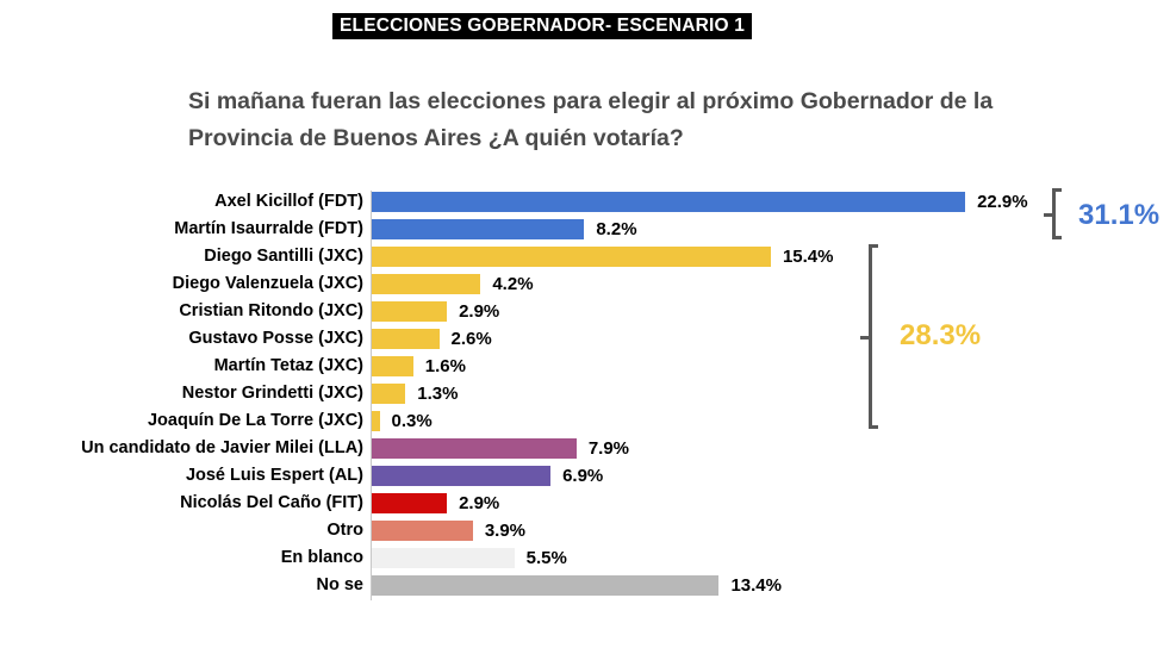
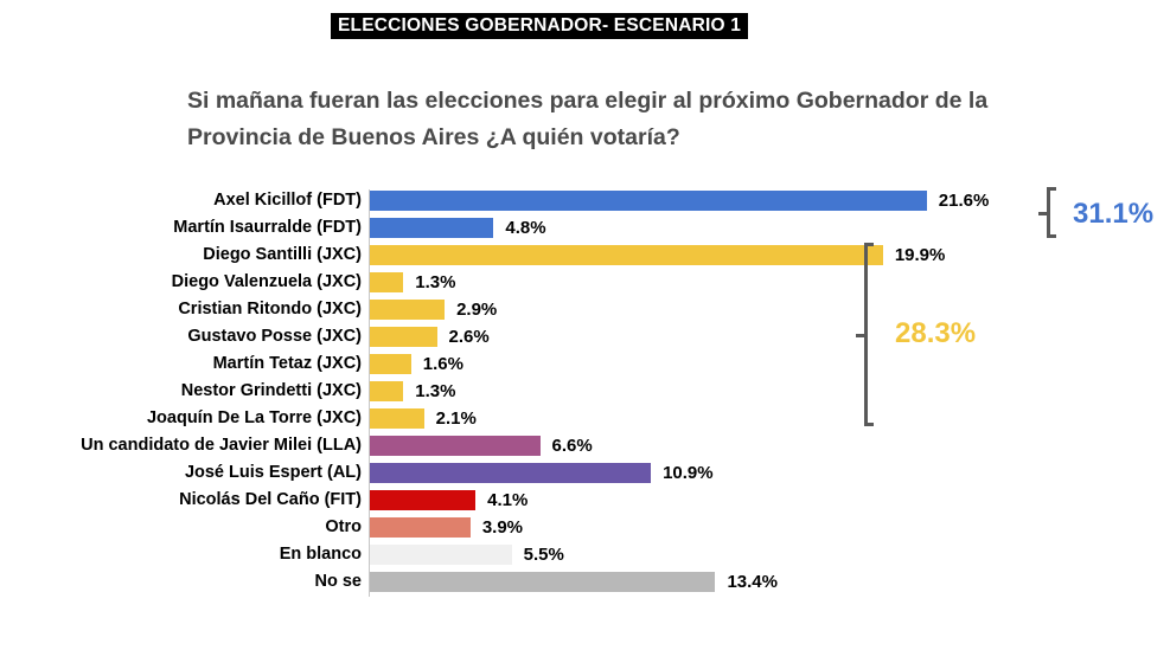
Axel Kicillof (FDT): 22.9% -> 21.6%
Martín Isaurralde (FDT): 8.2% -> 4.8%
Diego Santilli (JXC): 15.4% -> 19.9%
Diego Valenzuela (JXC): 4.2% -> 1.3%
Joaquín De La Torre (JXC): 0.3% -> 2.1%
Un candidato de Javier Milei (LLA): 7.9% -> 6.6%
José Luis Espert (AL): 6.9% -> 10.9%
Nicolás Del Caño (FIT): 2.9% -> 4.1%
